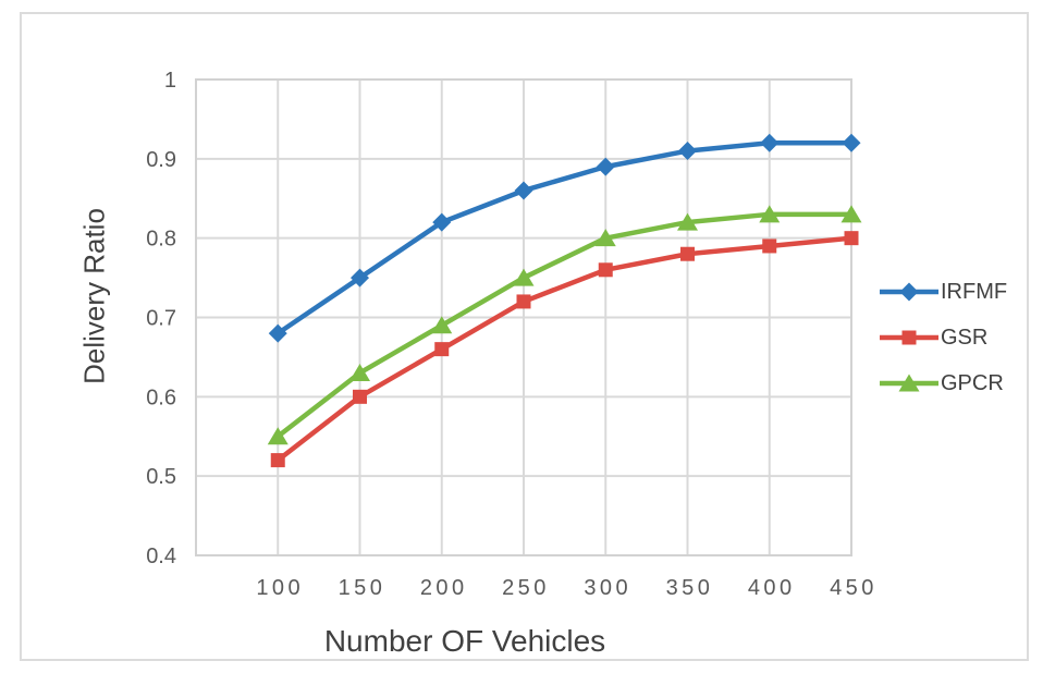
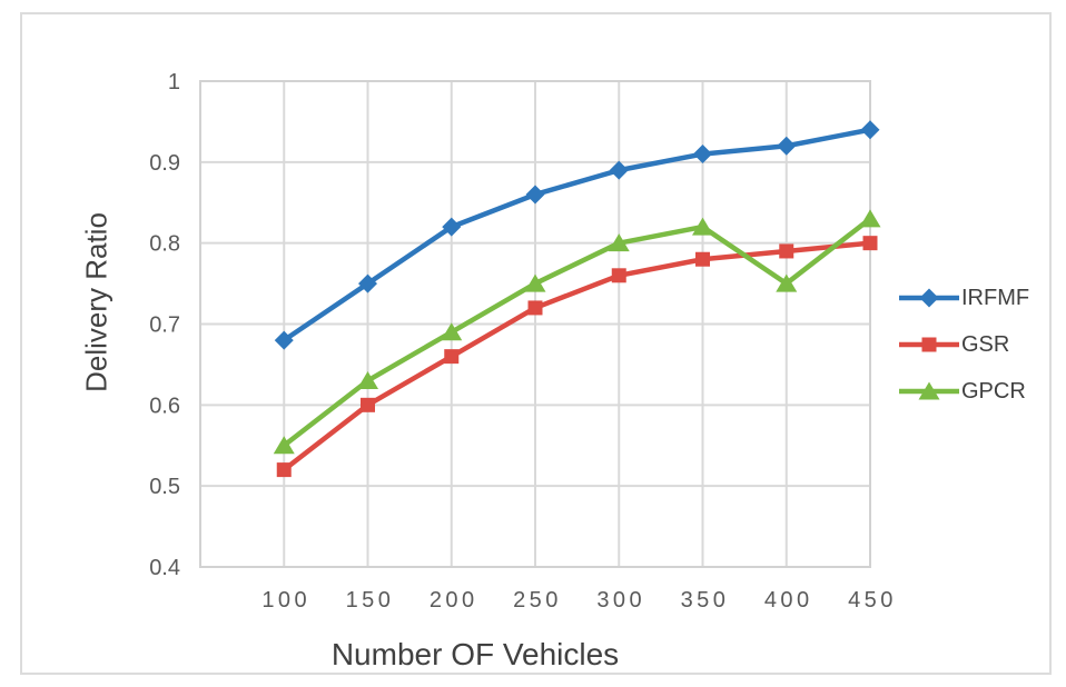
GPCR/400: 0.83 -> 0.75
IRFMF/450: 0.92 -> 0.94
